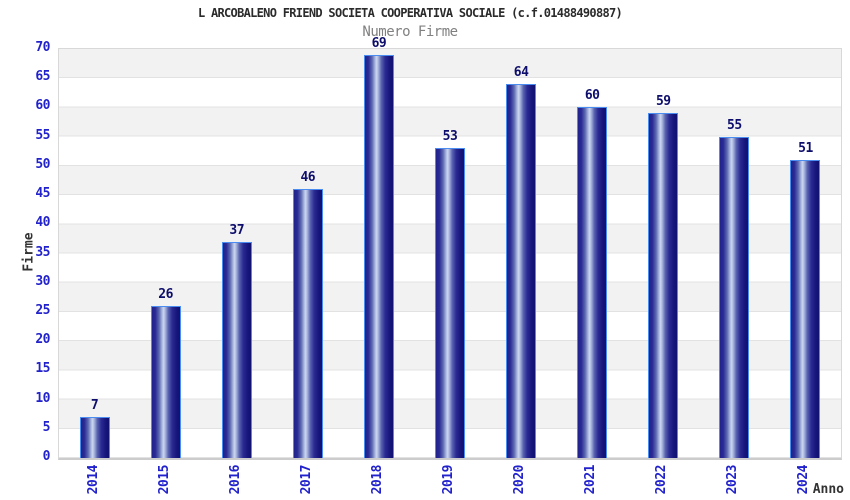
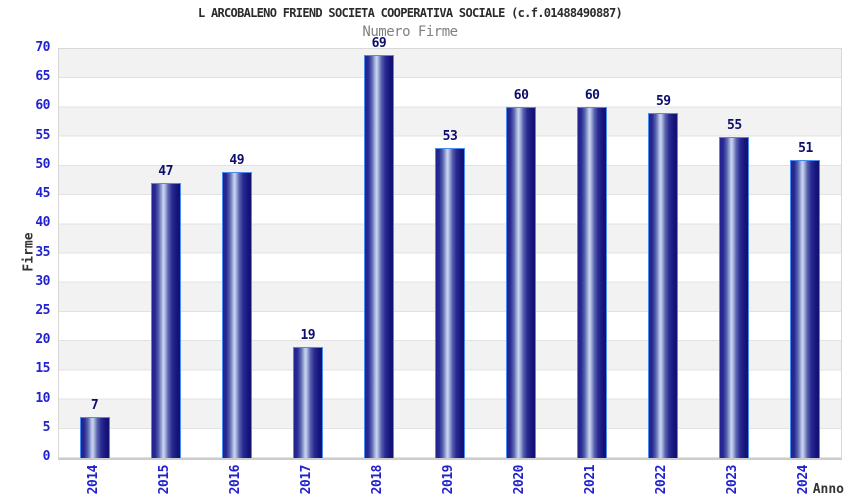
2015: 26 -> 47
2016: 37 -> 49
2017: 46 -> 19
2020: 64 -> 60
